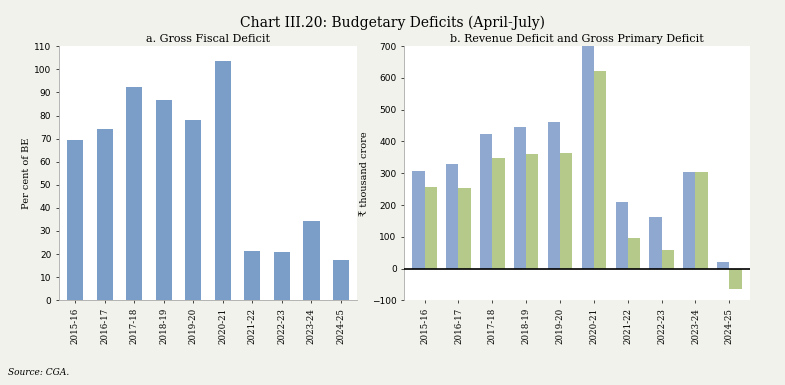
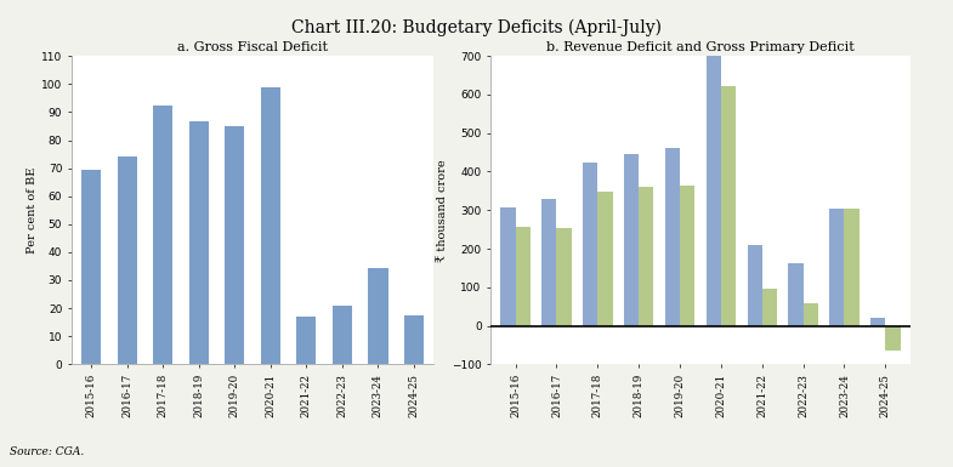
a. Gross Fiscal Deficit/2019-20: 78.0 -> 85.0
a. Gross Fiscal Deficit/2020-21: 103.5 -> 99.0
a. Gross Fiscal Deficit/2021-22: 21.5 -> 17.0
